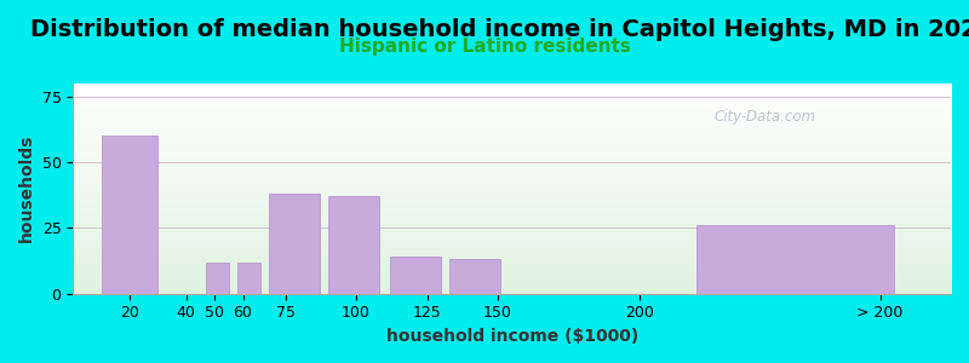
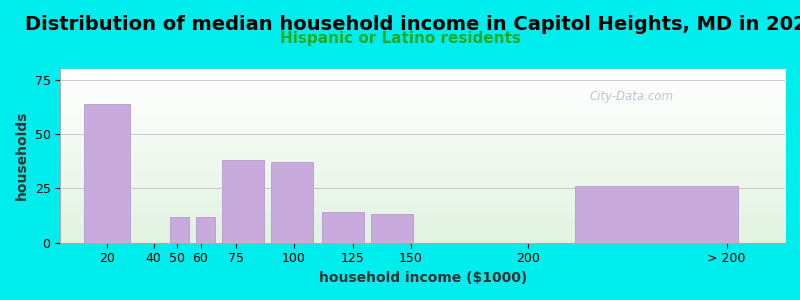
20: 60 -> 64
